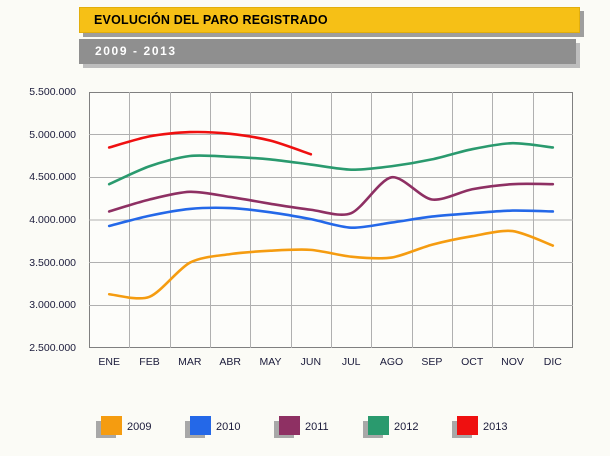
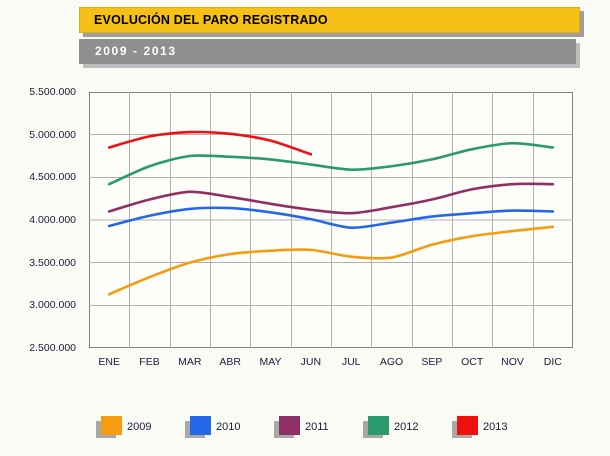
2009/FEB: 3100000 -> 3300000
2011/AGO: 4500000 -> 4200000
2009/DIC: 3700000 -> 3900000
